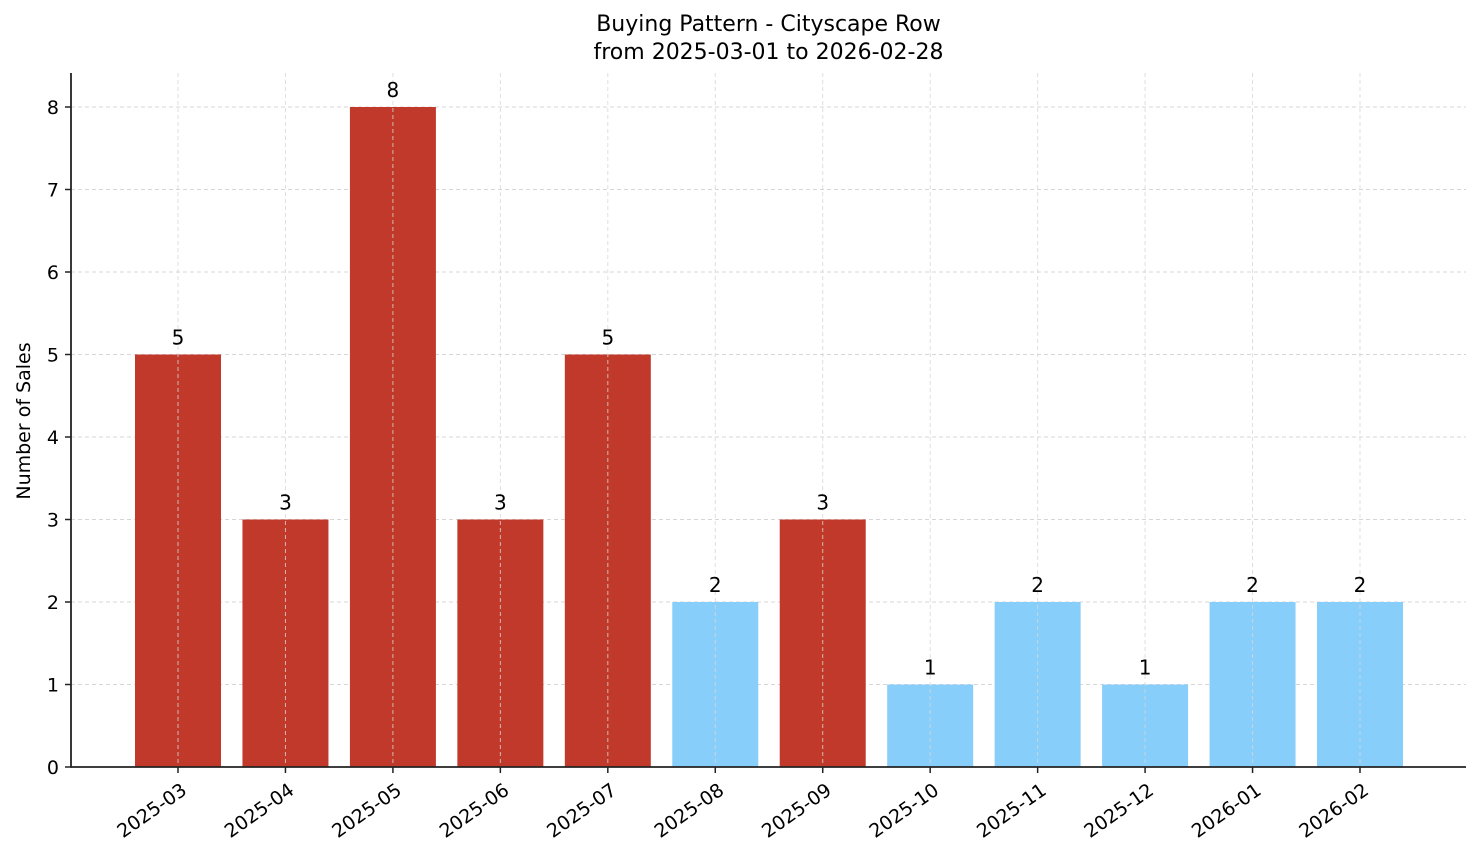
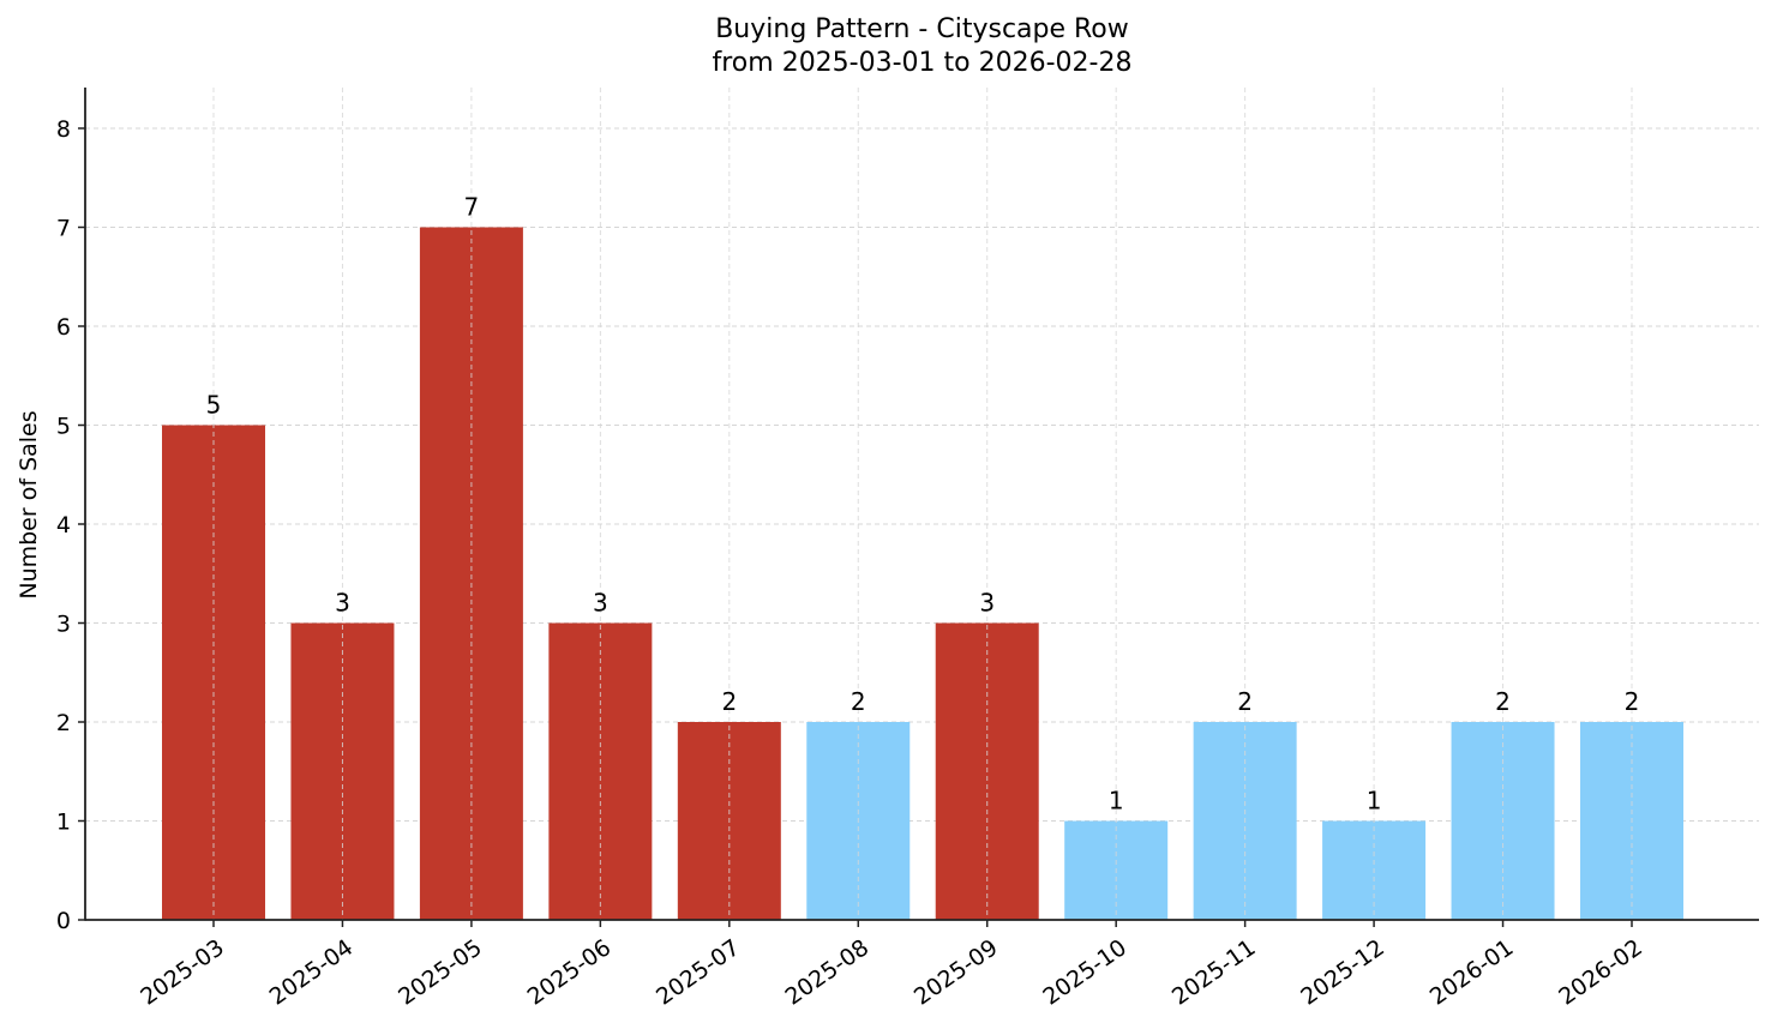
2025-05: 8 -> 7
2025-07: 5 -> 2
